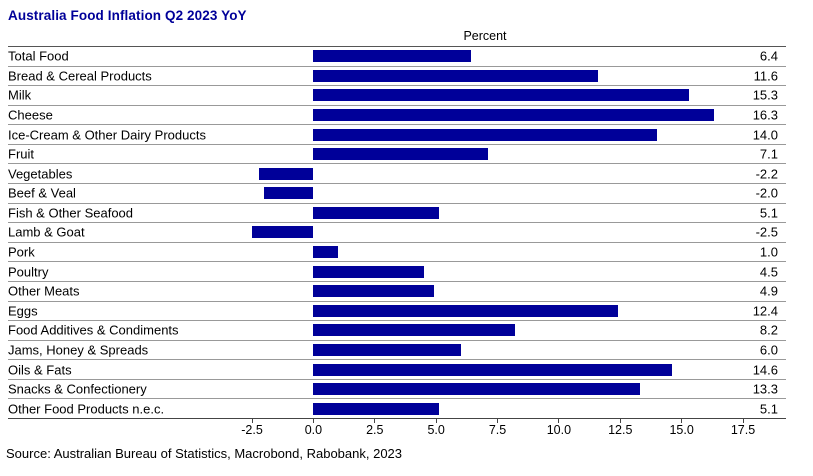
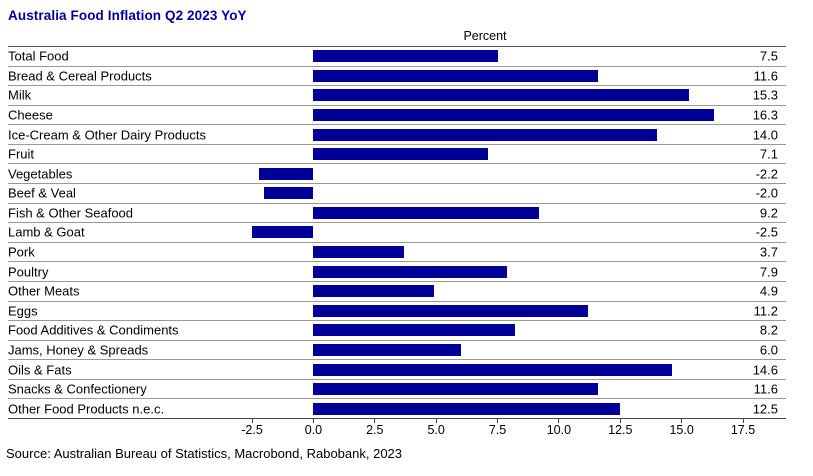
Total Food: 6.4 -> 7.5
Fish & Other Seafood: 5.1 -> 9.2
Pork: 1.0 -> 3.7
Poultry: 4.5 -> 7.9
Eggs: 12.4 -> 11.2
Snacks & Confectionery: 13.3 -> 11.6
Other Food Products n.e.c.: 5.1 -> 12.5
